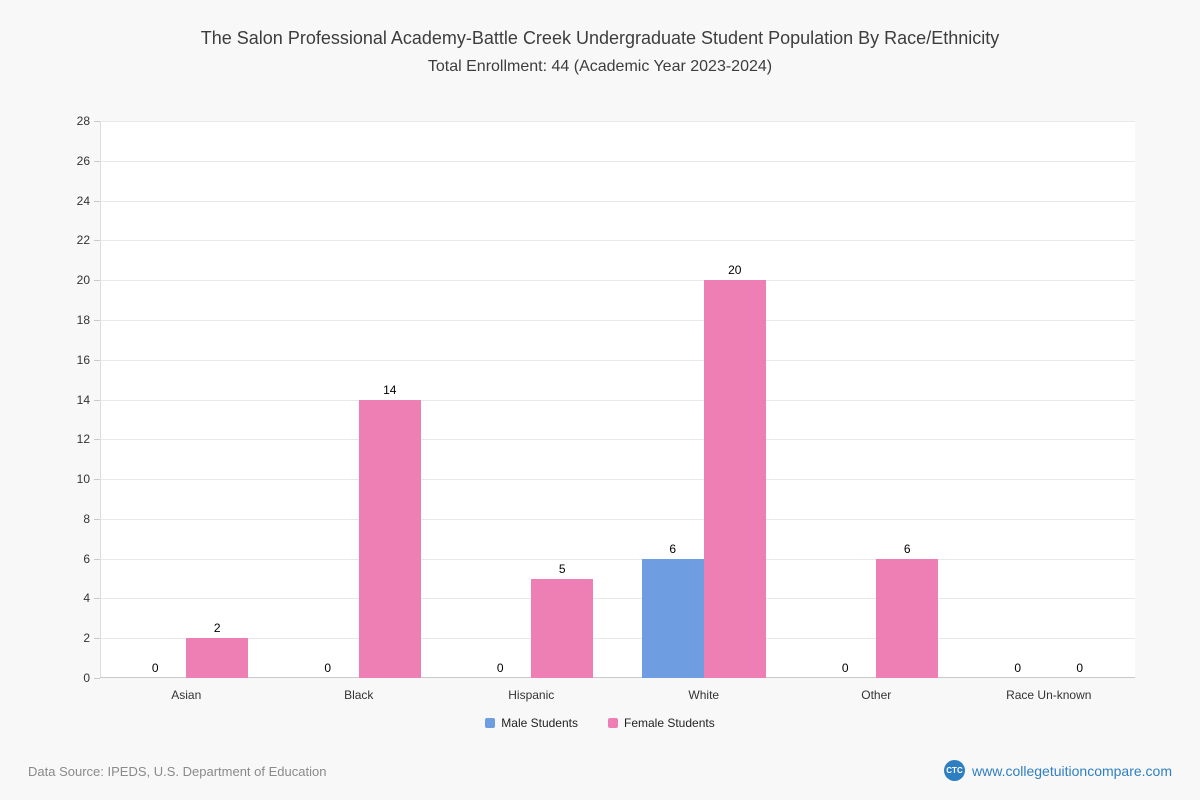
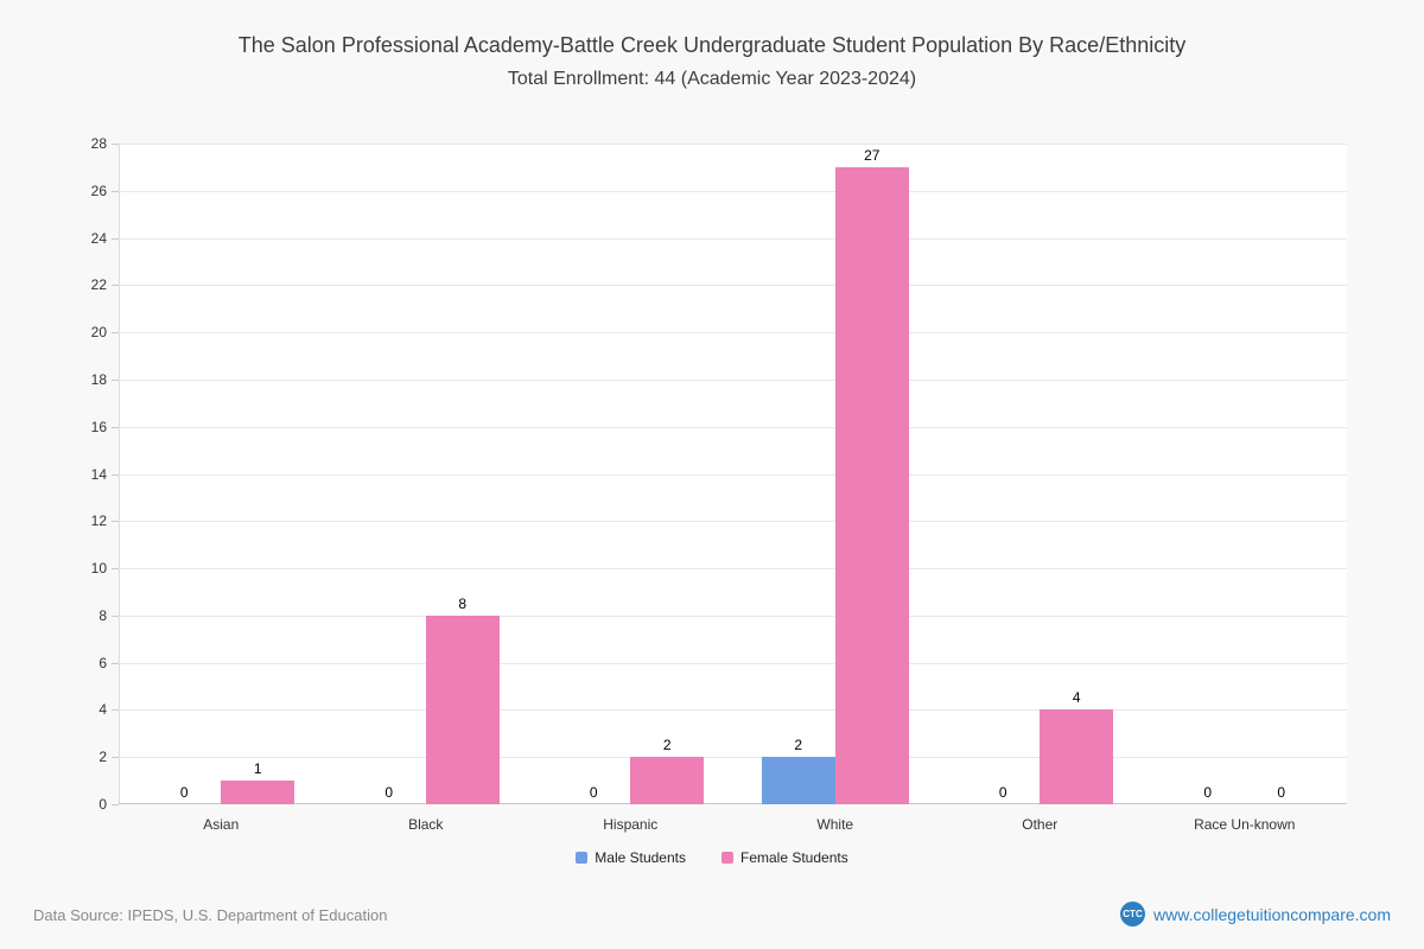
Female Students/Asian: 2 -> 1
Female Students/Black: 14 -> 8
Female Students/Hispanic: 5 -> 2
Male Students/White: 6 -> 2
Female Students/White: 20 -> 27
Female Students/Other: 6 -> 4
